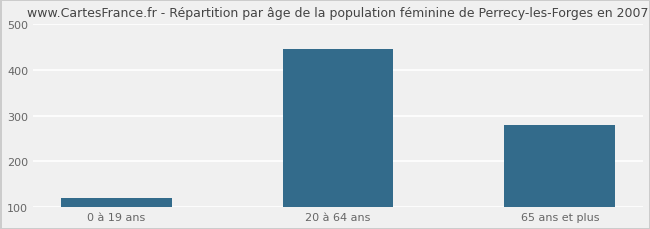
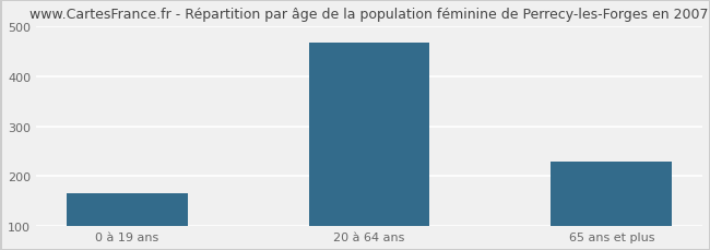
0 à 19 ans: 120 -> 165
20 à 64 ans: 445 -> 468
65 ans et plus: 280 -> 230
